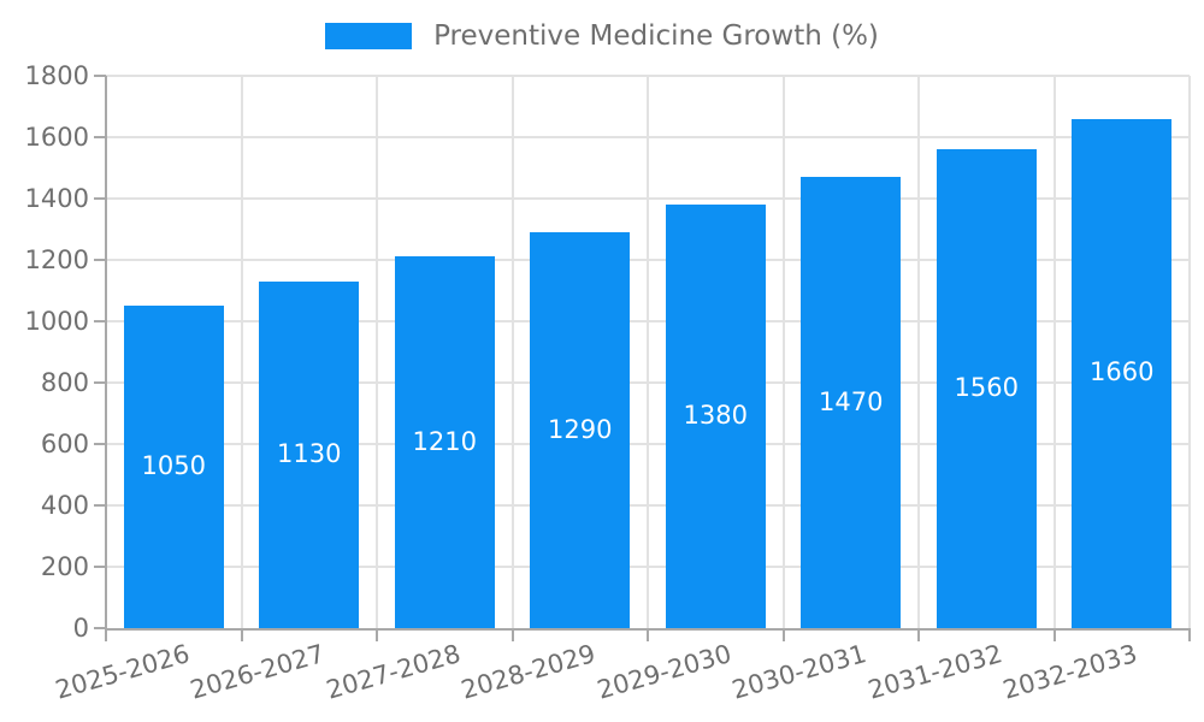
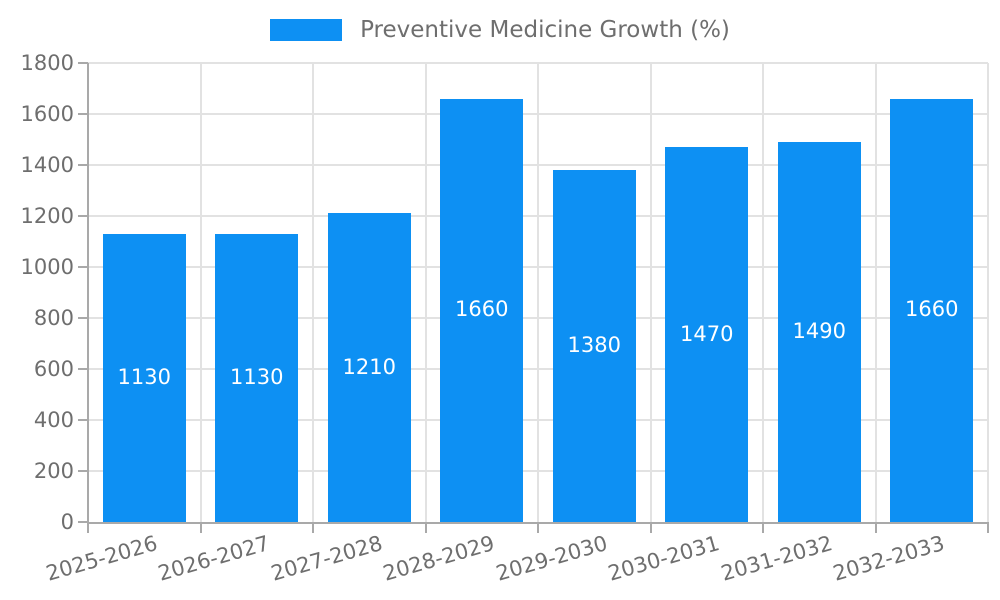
2025-2026: 1050 -> 1130
2028-2029: 1290 -> 1660
2031-2032: 1560 -> 1490
